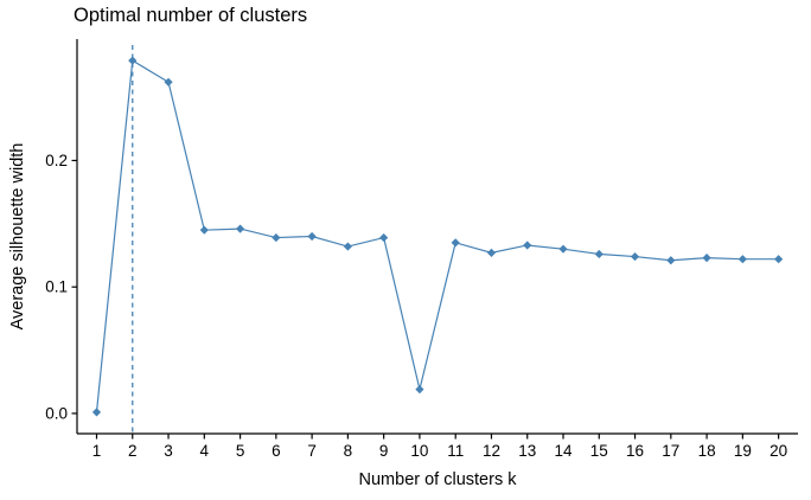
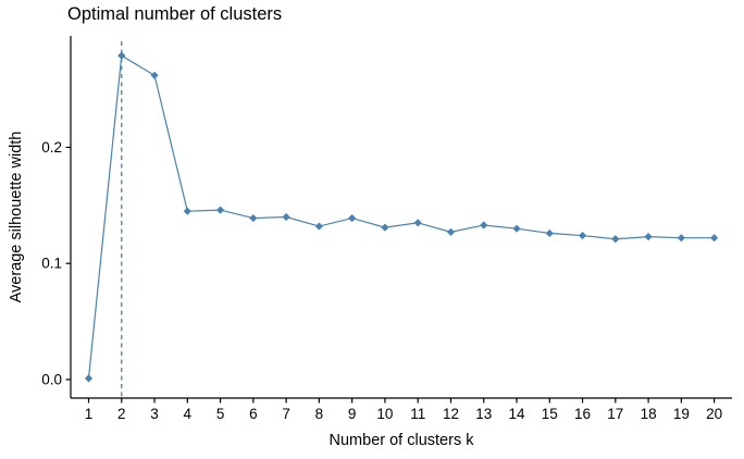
10: 0.019 -> 0.131
